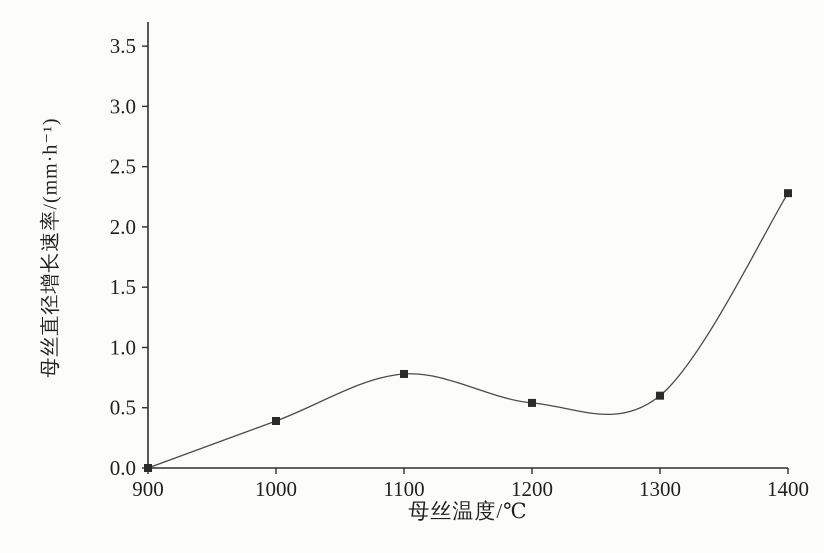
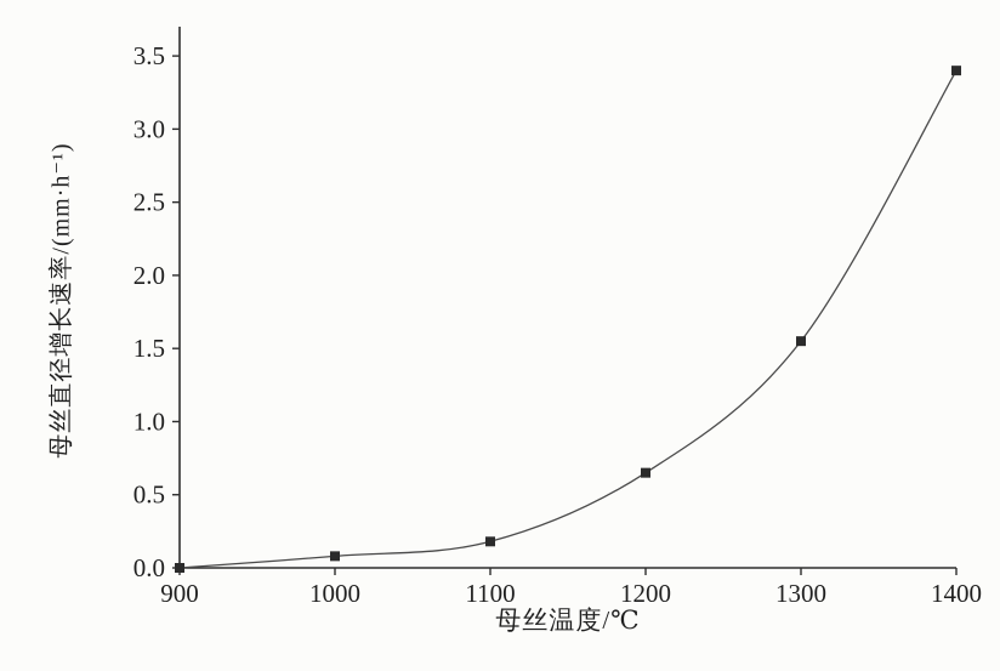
1000: 0.39 -> 0.08
1100: 0.78 -> 0.18
1200: 0.54 -> 0.65
1300: 0.60 -> 1.55
1400: 2.28 -> 3.40
